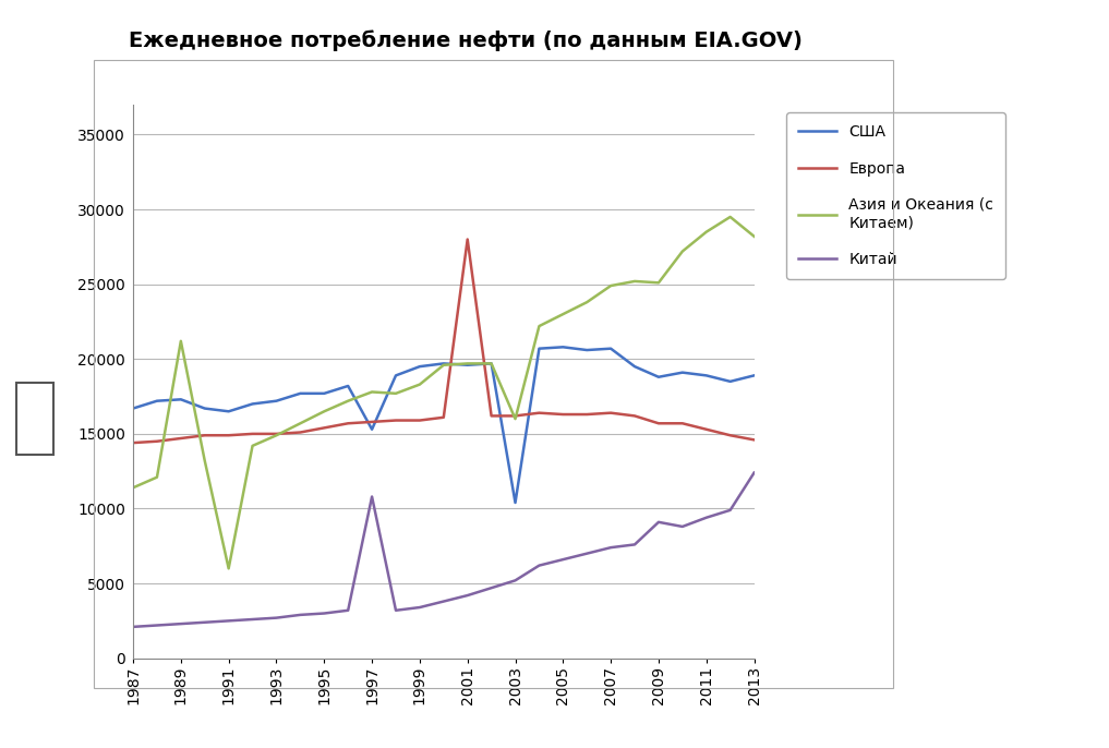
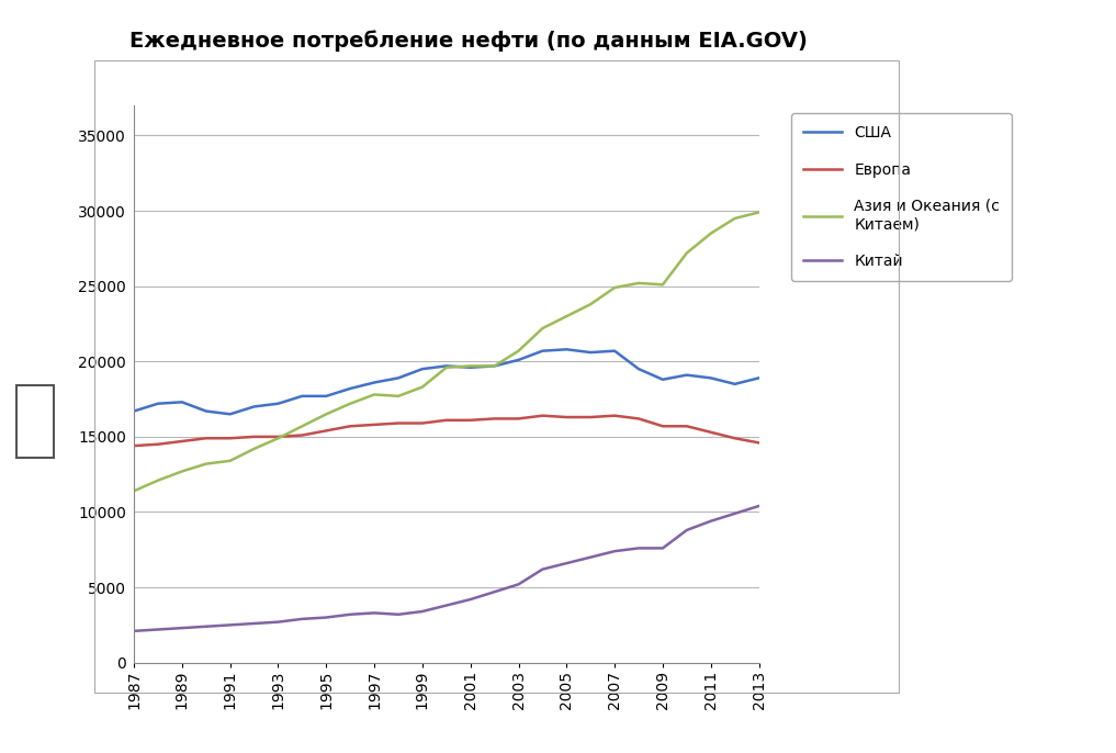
Азия и Океания (с Китаем)/1989: 21200 -> 12700
Азия и Океания (с Китаем)/1991: 6000 -> 13400
США/1997: 15300 -> 18600
Китай/1997: 10800 -> 3300
Европа/2001: 28000 -> 16100
США/2003: 10400 -> 20100
Азия и Океания (с Китаем)/2003: 16000 -> 20700
Китай/2009: 9100 -> 7600
Азия и Океания (с Китаем)/2013: 28200 -> 29900
Китай/2013: 12400 -> 10400
